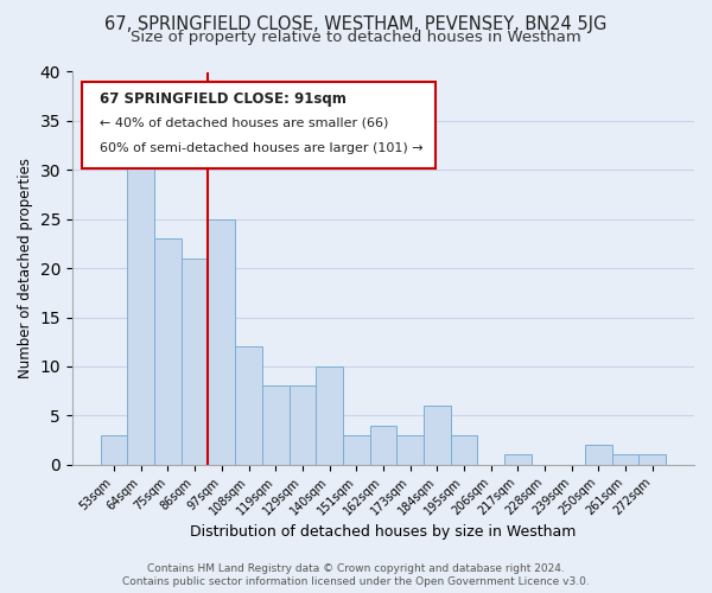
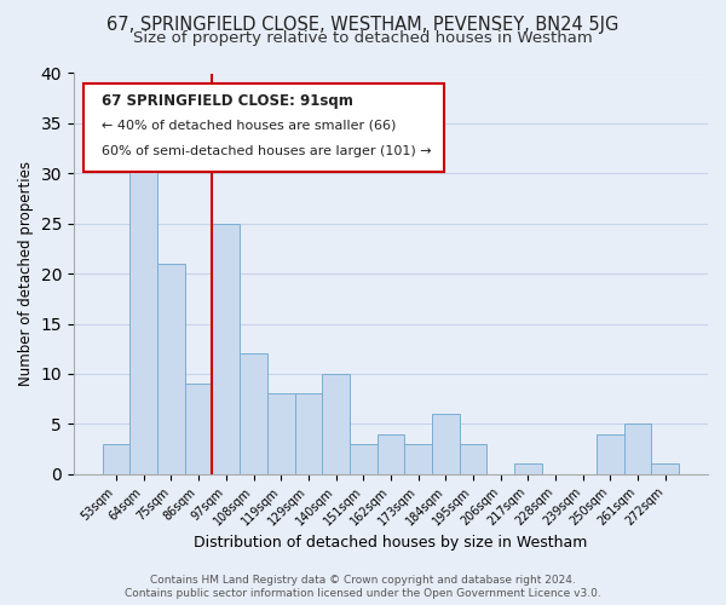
75sqm: 23 -> 21
86sqm: 21 -> 9
250sqm: 2 -> 4
261sqm: 1 -> 5
